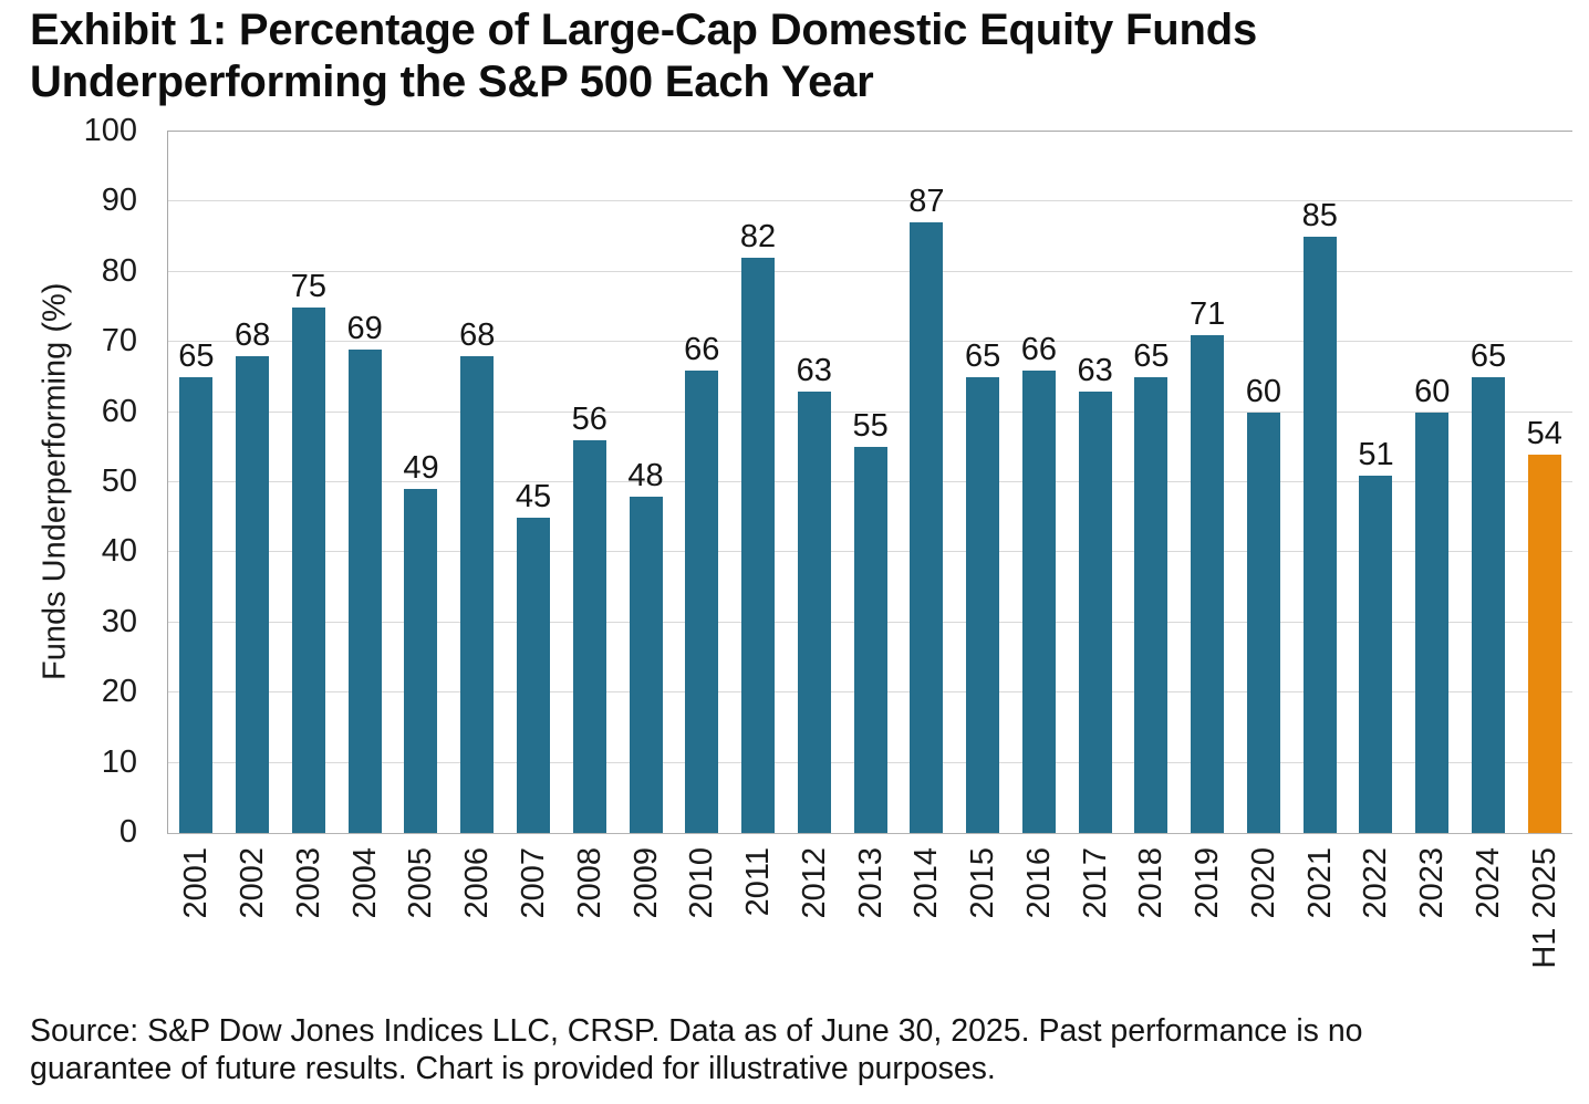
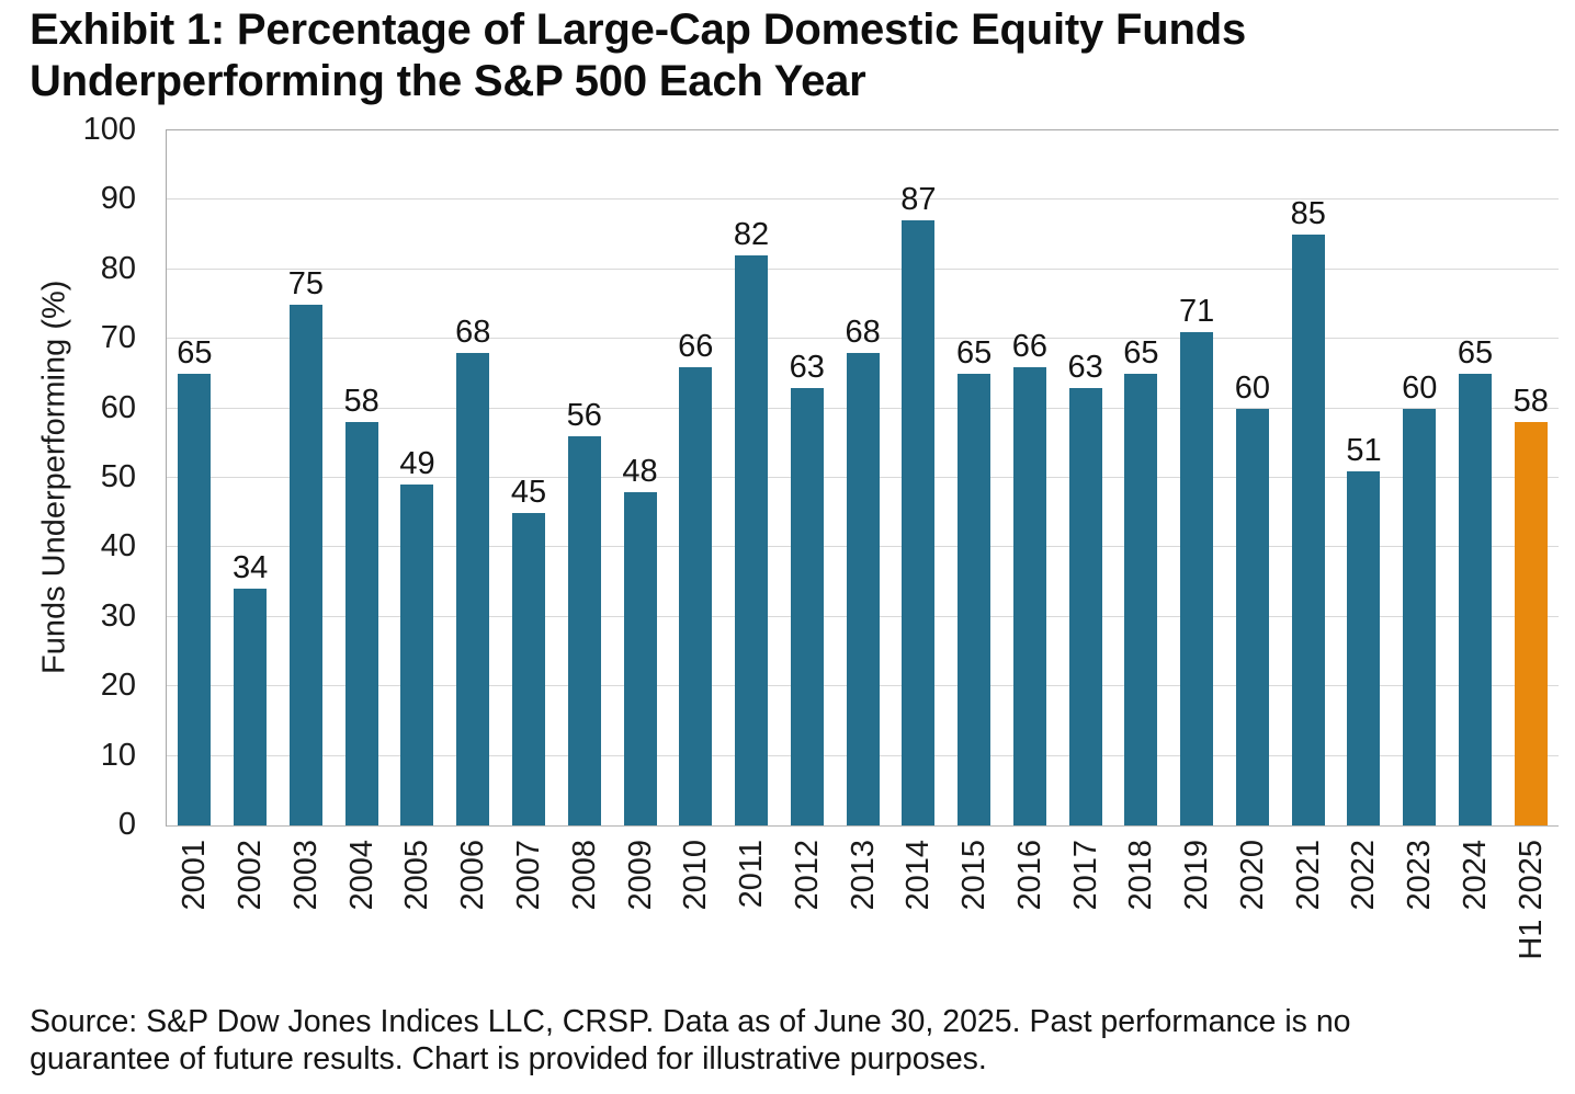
2002: 68 -> 34
2004: 69 -> 58
2013: 55 -> 68
H1 2025: 54 -> 58
